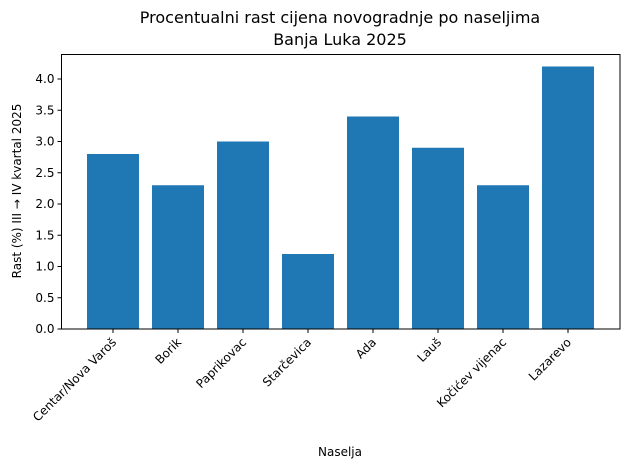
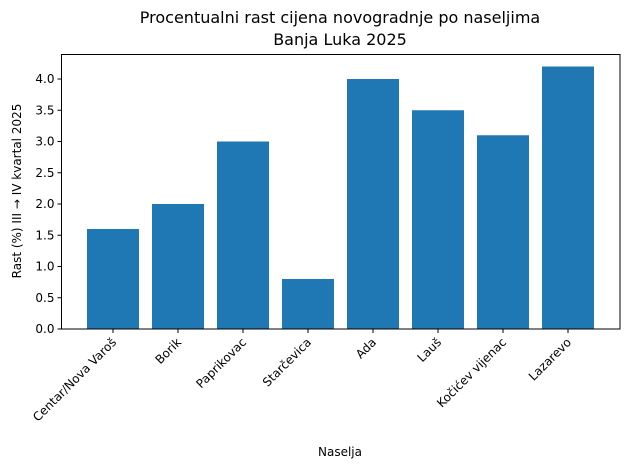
Centar/Nova Varoš: 2.8 -> 1.6
Borik: 2.3 -> 2.0
Starčevica: 1.2 -> 0.8
Ada: 3.4 -> 4.0
Lauš: 2.9 -> 3.5
Kočićev vijenac: 2.3 -> 3.1
